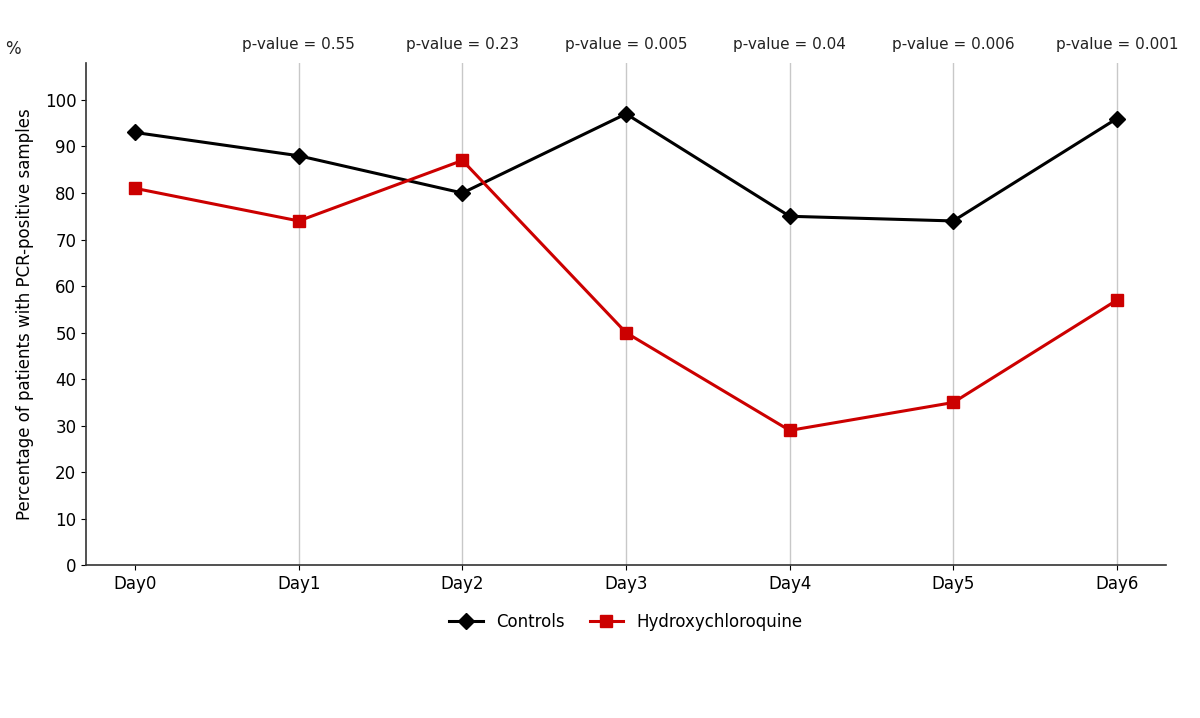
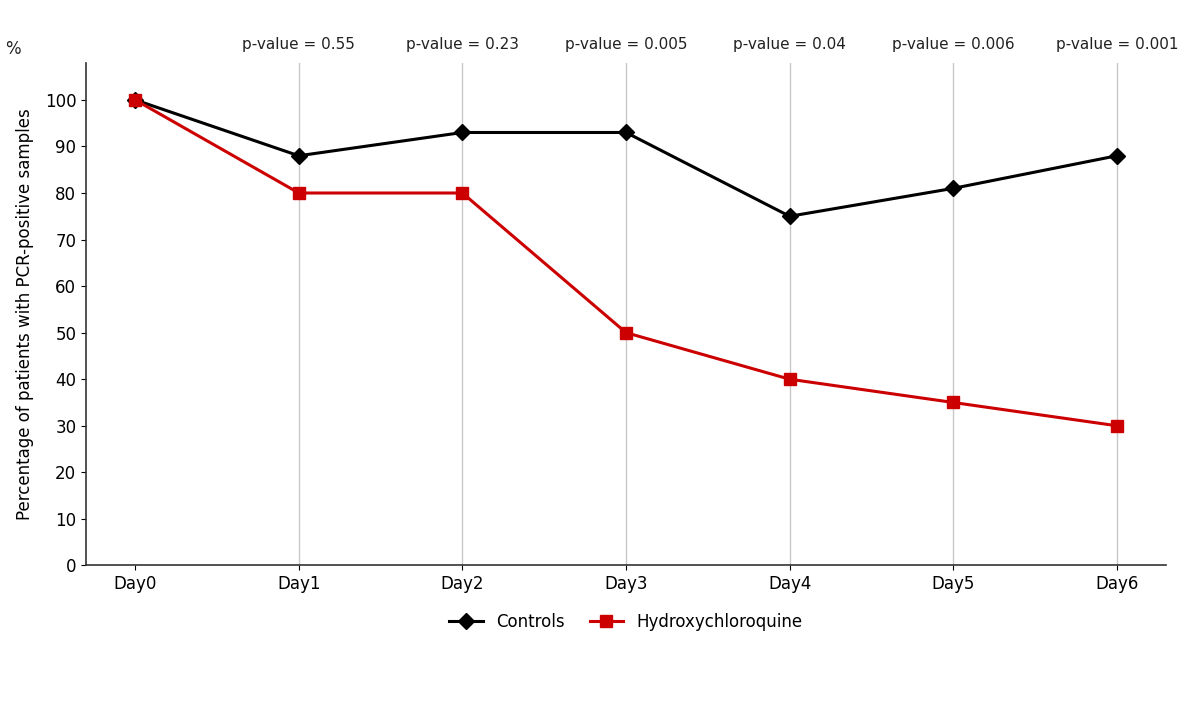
Controls/Day0: 93 -> 100
Hydroxychloroquine/Day0: 81 -> 100
Hydroxychloroquine/Day1: 74 -> 80
Controls/Day2: 80 -> 93
Hydroxychloroquine/Day2: 87 -> 80
Controls/Day3: 97 -> 93
Hydroxychloroquine/Day4: 29 -> 40
Controls/Day5: 74 -> 81
Controls/Day6: 96 -> 88
Hydroxychloroquine/Day6: 57 -> 30
